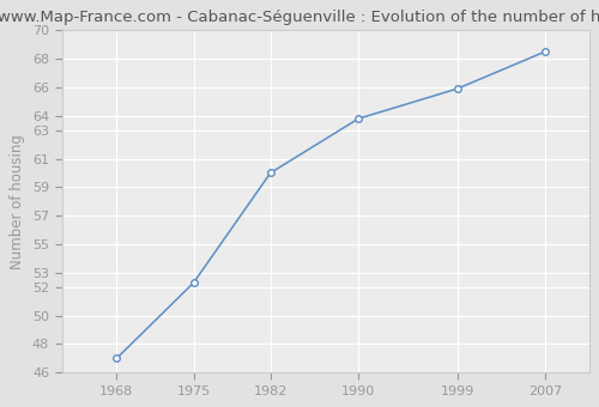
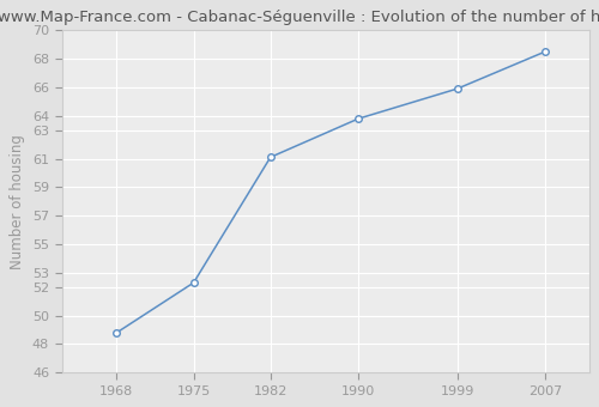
1968: 47.0 -> 48.8
1982: 60.0 -> 61.1
